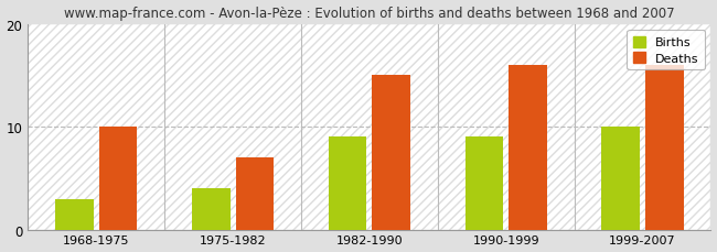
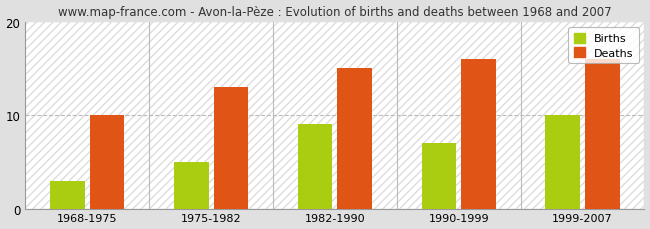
Births/1975-1982: 4 -> 5
Deaths/1975-1982: 7 -> 13
Births/1990-1999: 9 -> 7
